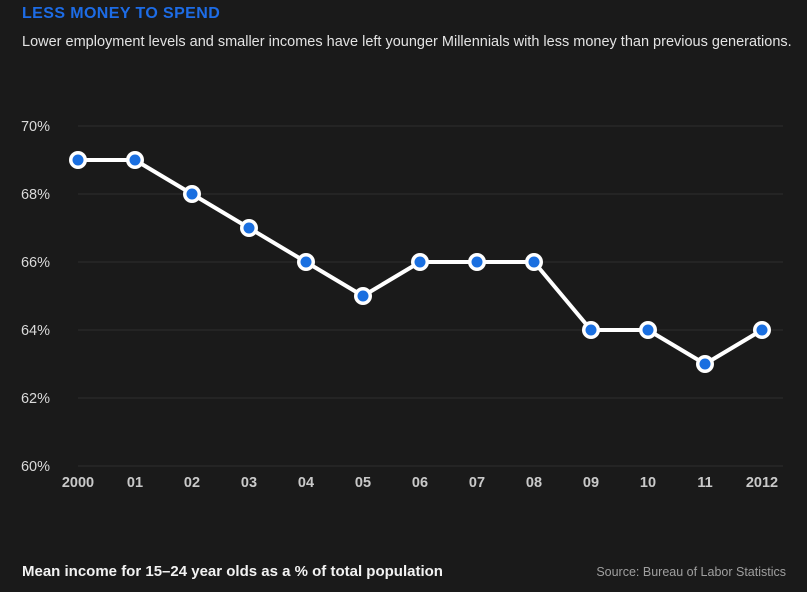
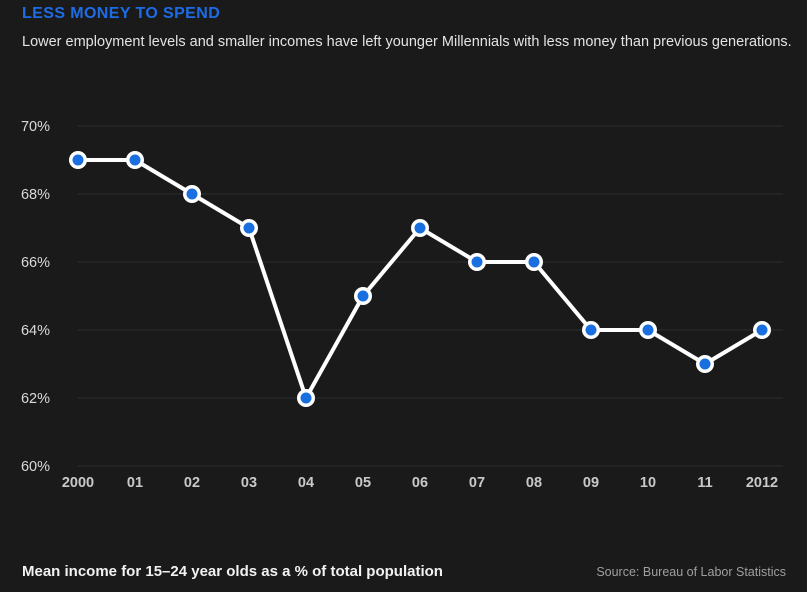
04: 66% -> 62%
06: 66% -> 67%
